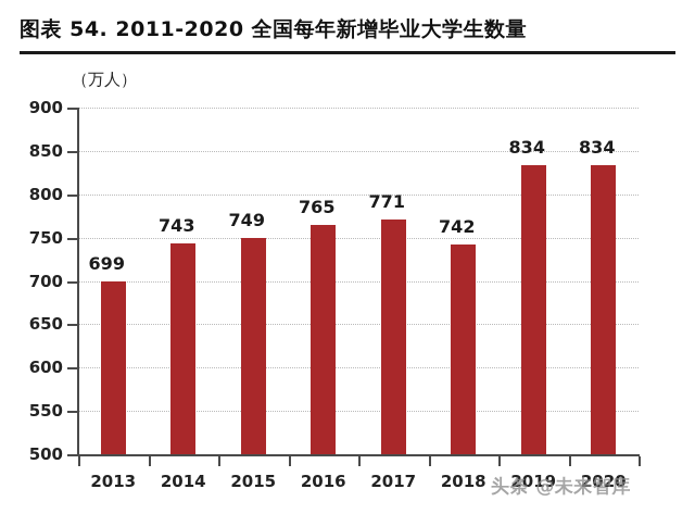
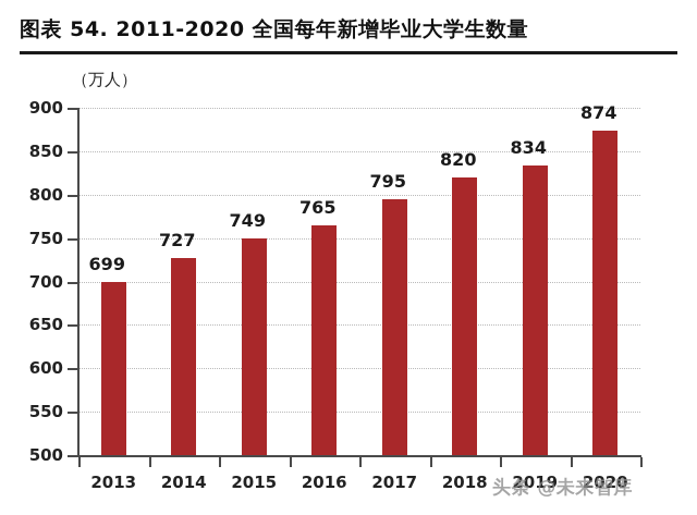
2014: 743 -> 727
2017: 771 -> 795
2018: 742 -> 820
2020: 834 -> 874
